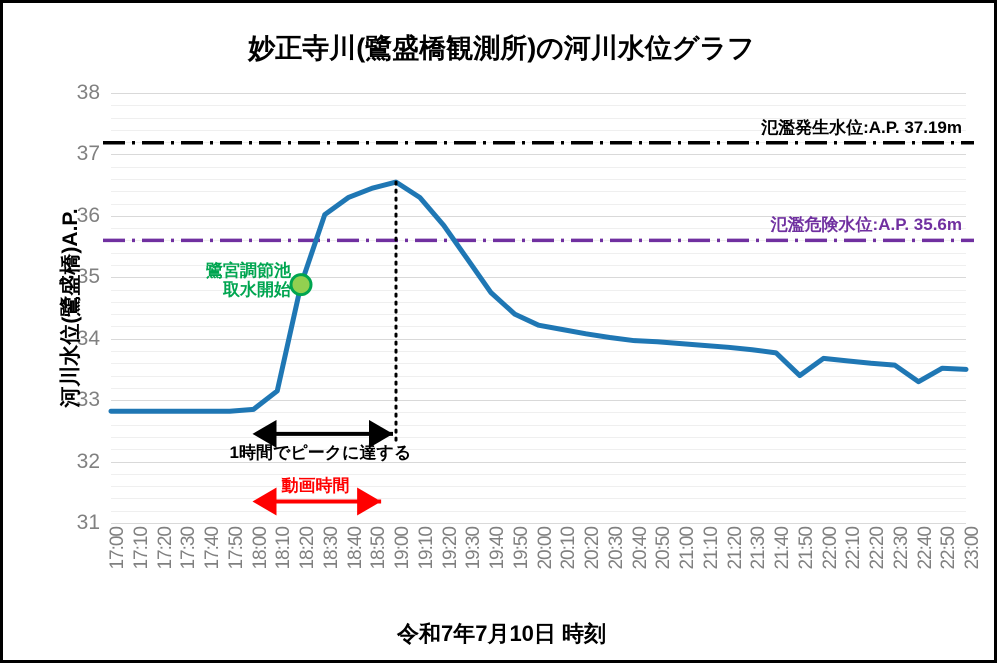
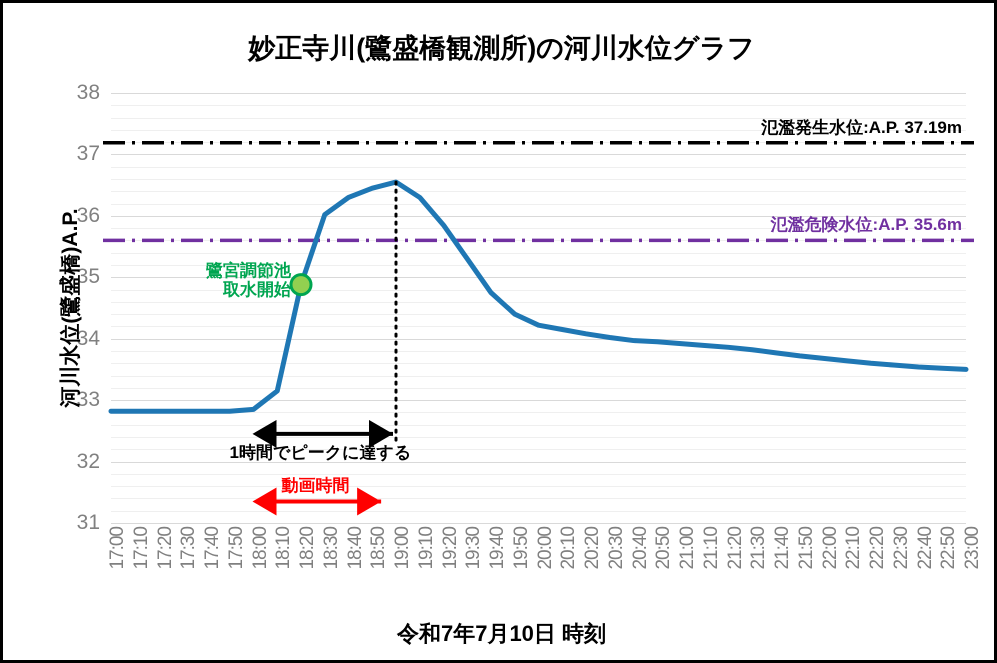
21:50: 33.4 -> 33.7
22:40: 33.3 -> 33.5
